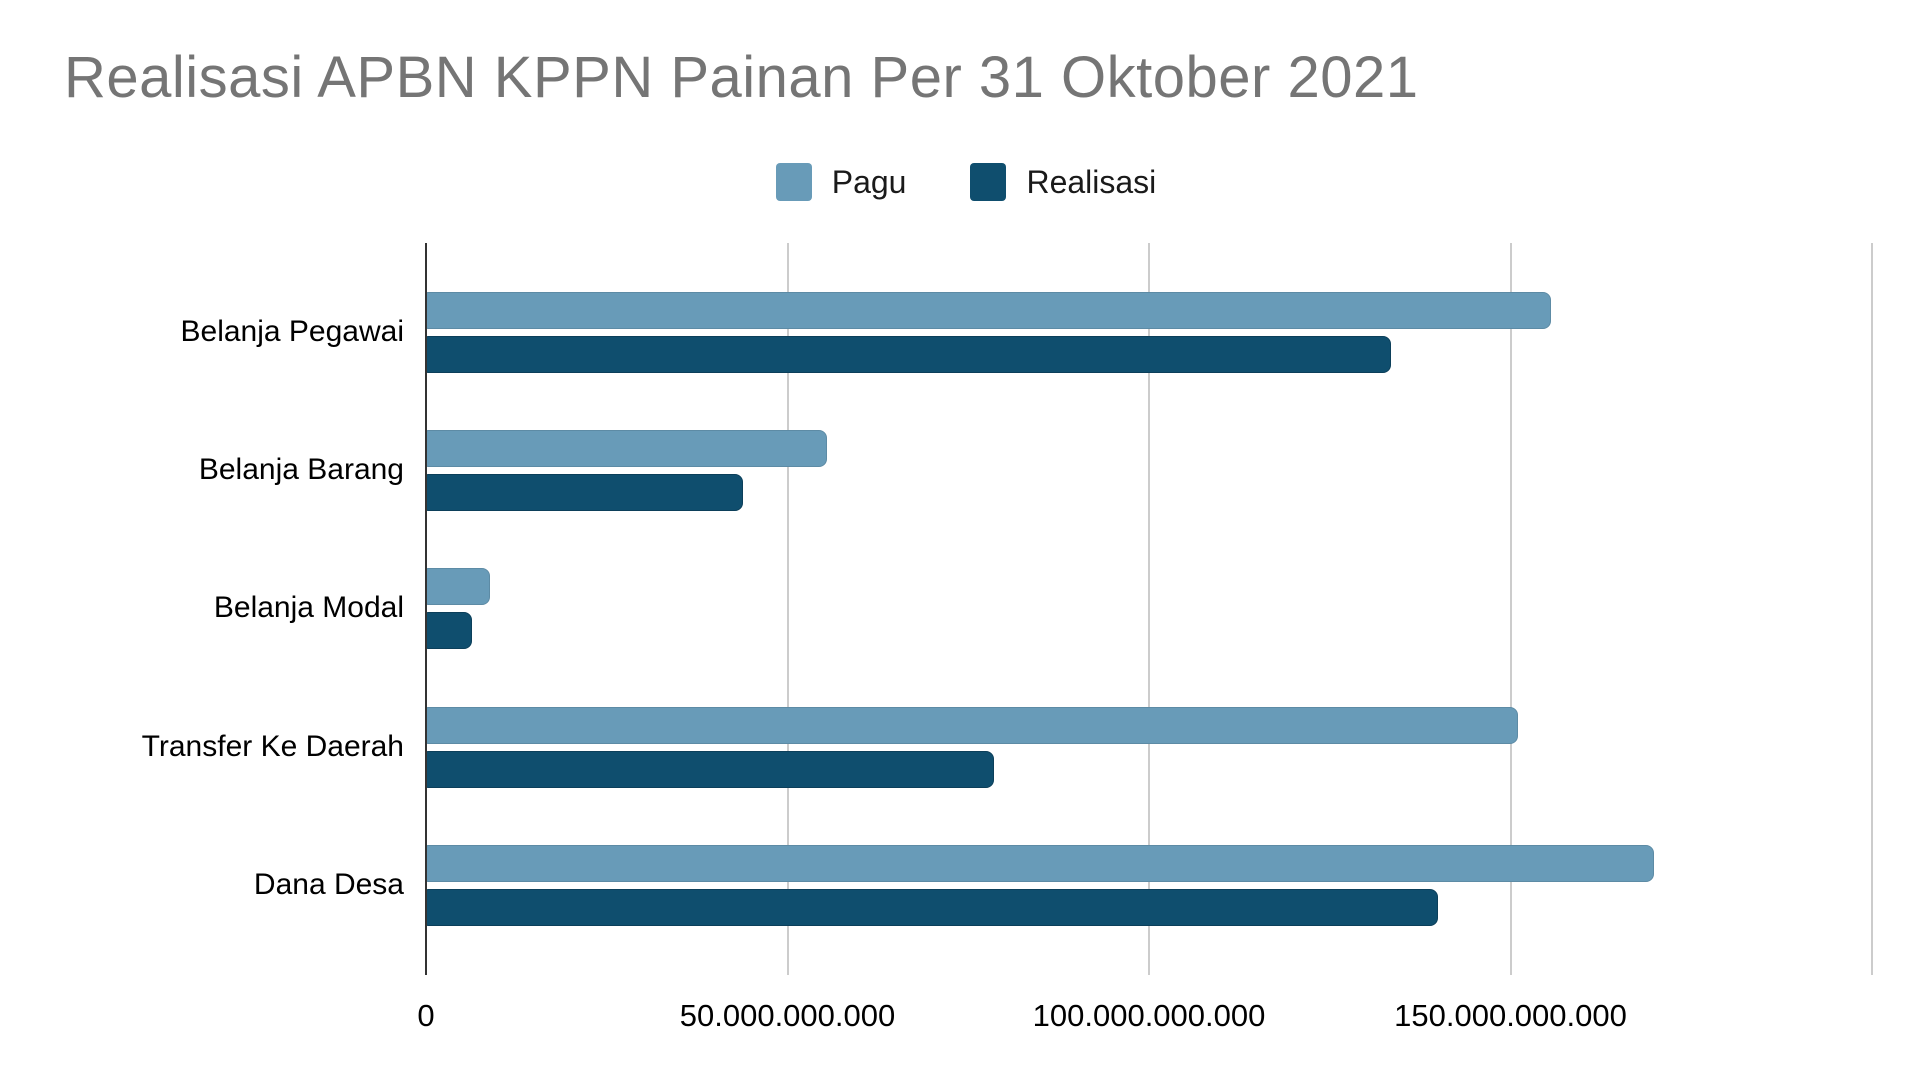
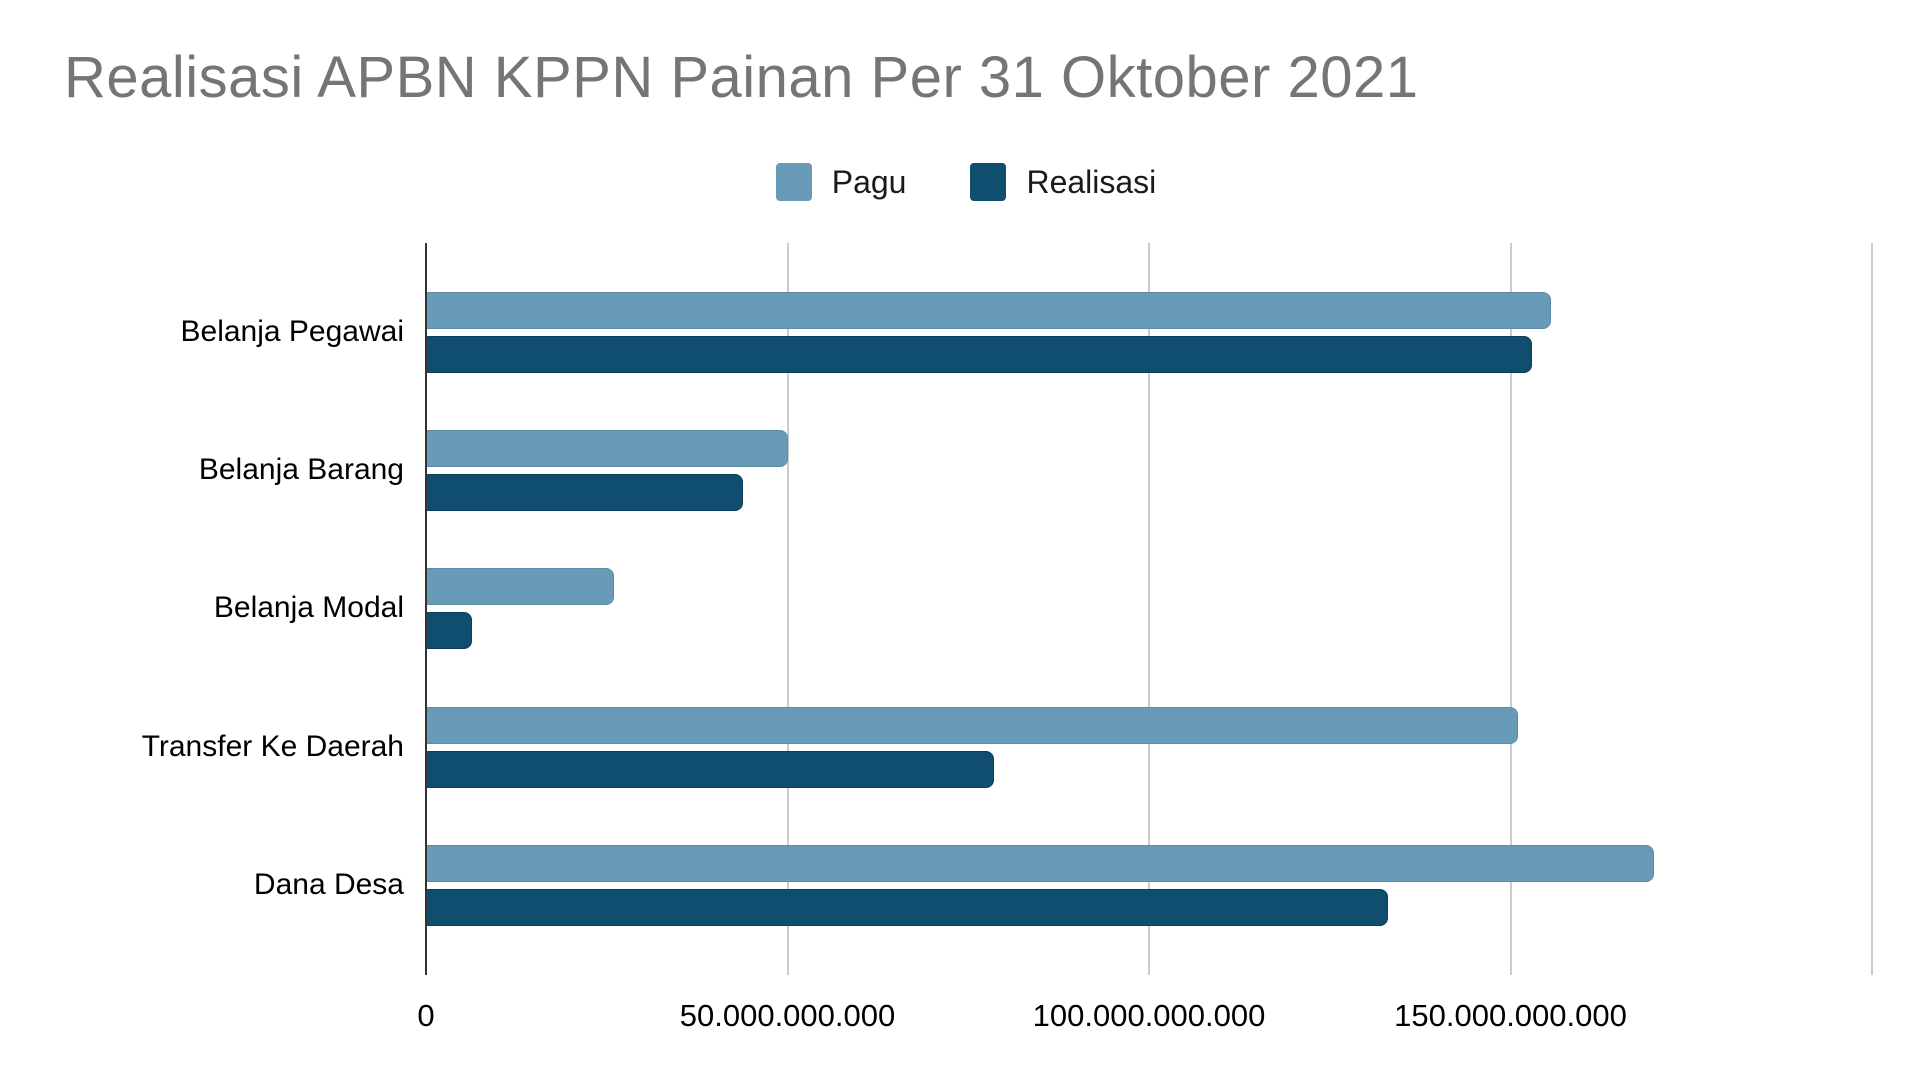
Realisasi/Belanja Pegawai: 134000000000 -> 153000000000
Pagu/Belanja Barang: 55000000000 -> 50000000000
Pagu/Belanja Modal: 9000000000 -> 26000000000
Realisasi/Dana Desa: 140000000000 -> 133000000000
